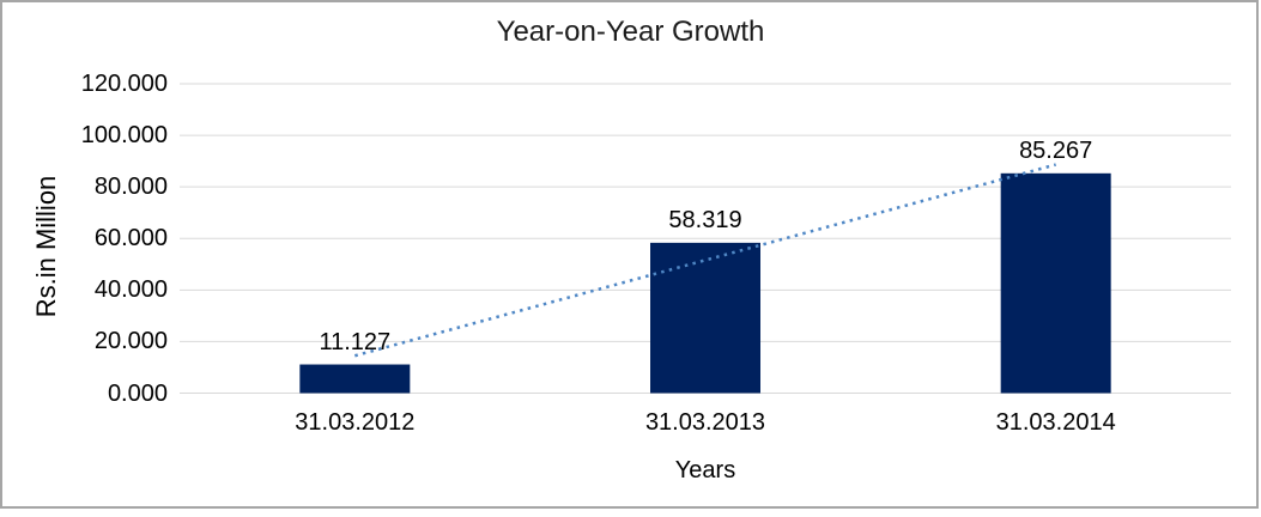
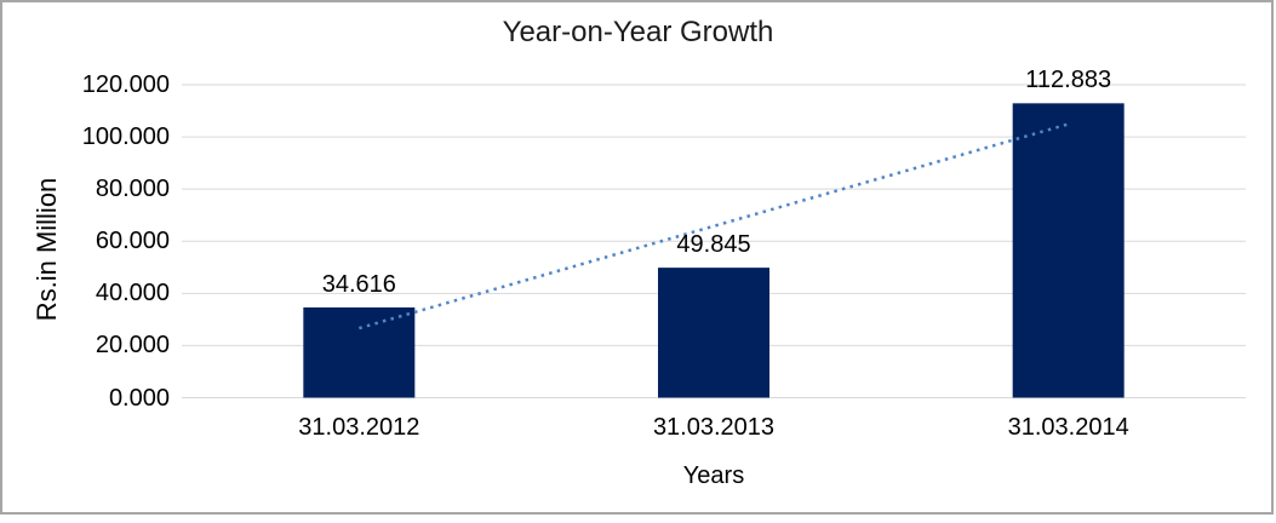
31.03.2012: 11.127 -> 34.616
31.03.2013: 58.319 -> 49.845
31.03.2014: 85.267 -> 112.883
